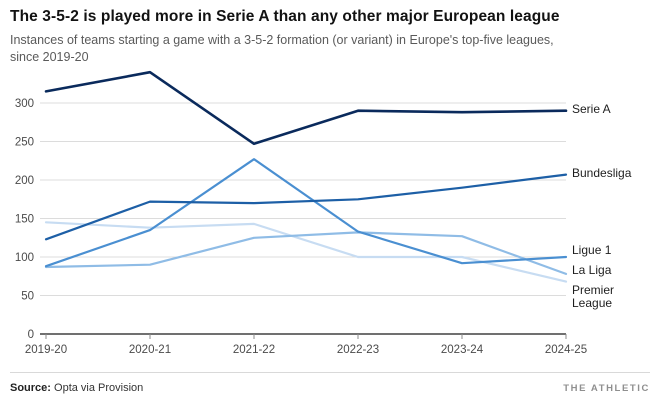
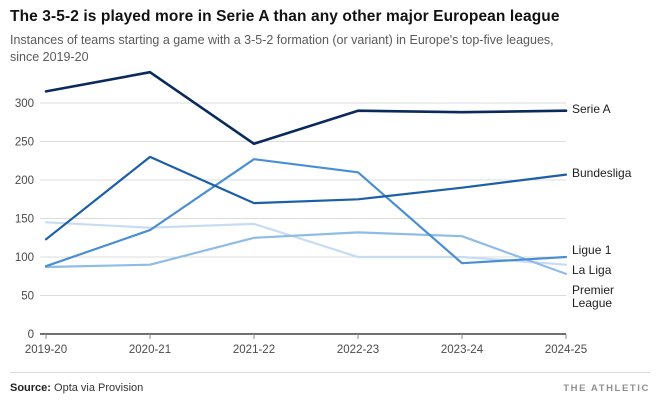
Bundesliga/2020-21: 170 -> 230
Ligue 1/2022-23: 130 -> 210
Premier League/2024-25: 70 -> 90
